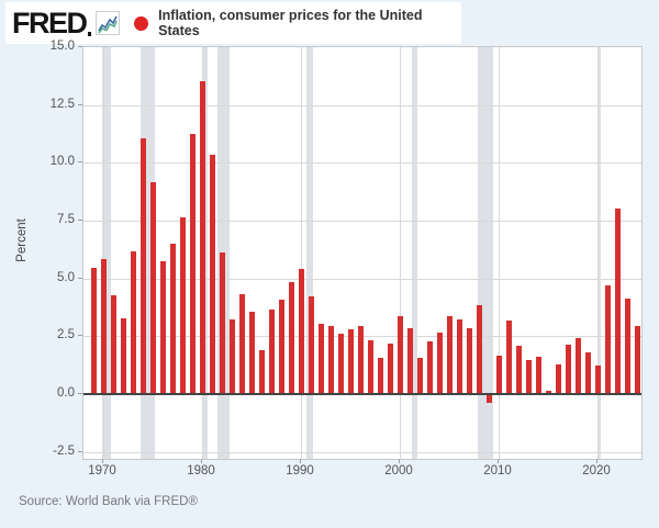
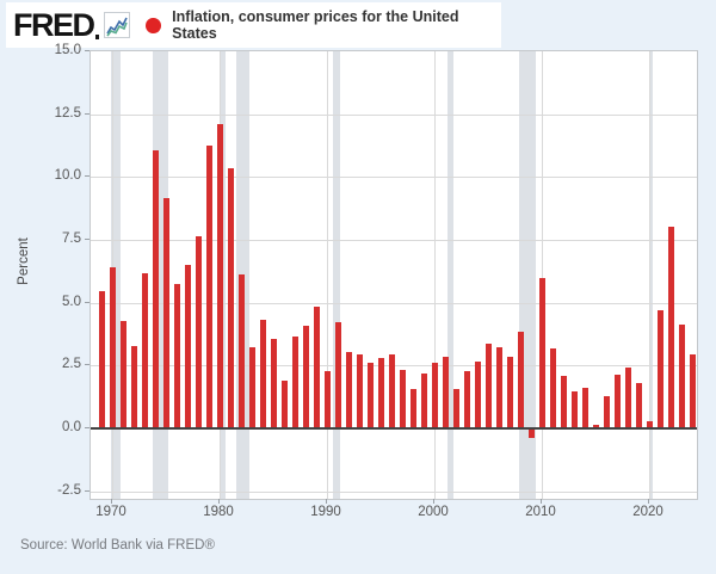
1970: 5.8 -> 6.4
1980: 13.6 -> 12.1
1990: 5.4 -> 2.3
2000: 3.4 -> 2.6
2010: 1.6 -> 6.0
2020: 1.2 -> 0.3
